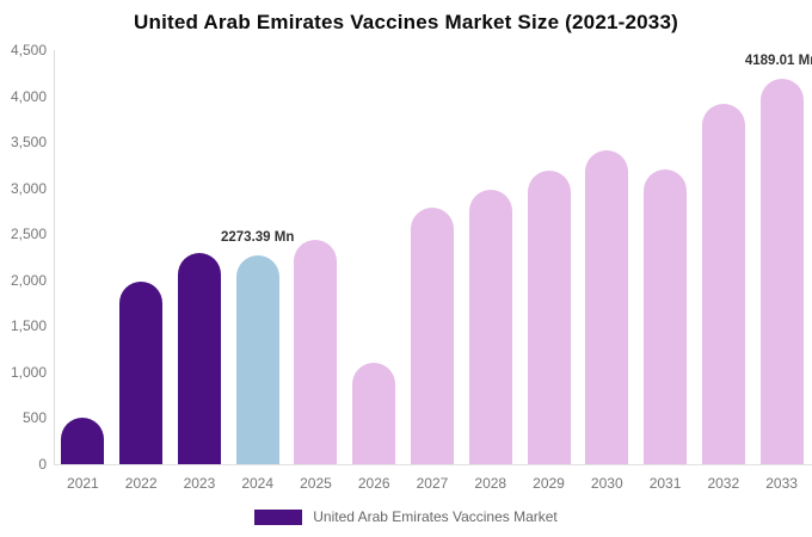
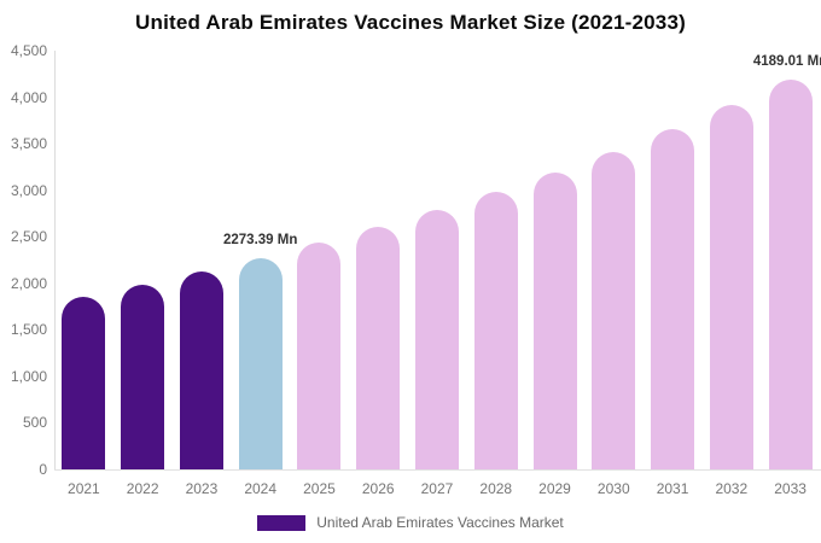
2021: 500 -> 1900
2023: 2300 -> 2100
2026: 1100 -> 2600
2031: 3200 -> 3700
